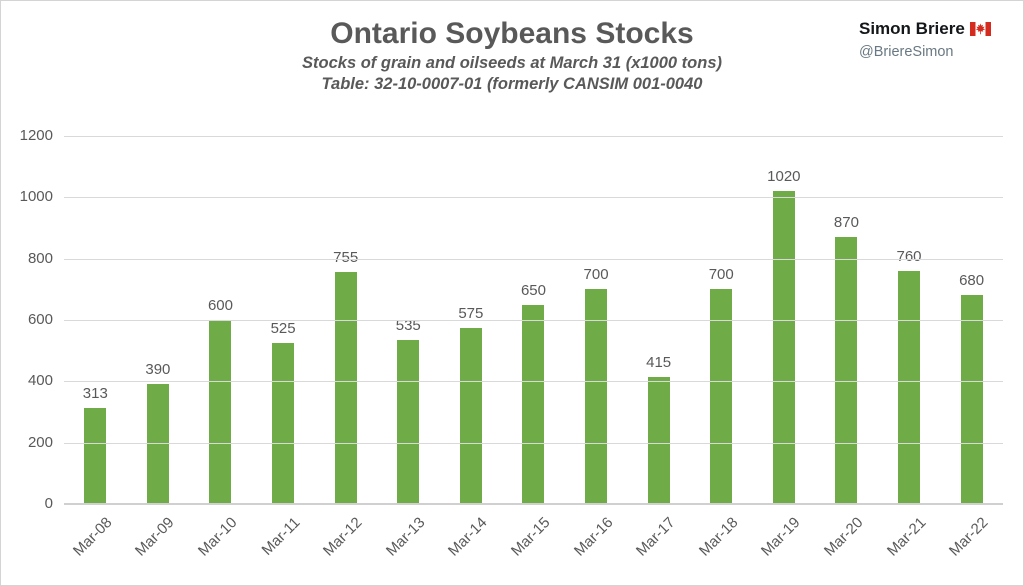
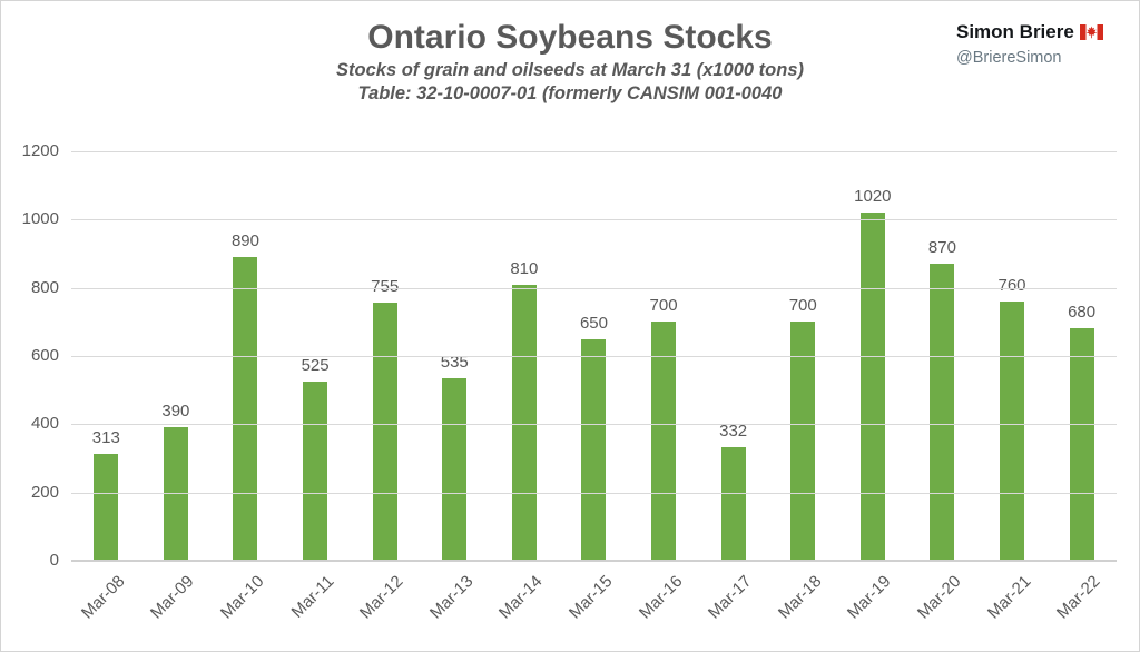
Mar-10: 600 -> 890
Mar-14: 575 -> 810
Mar-17: 415 -> 332
